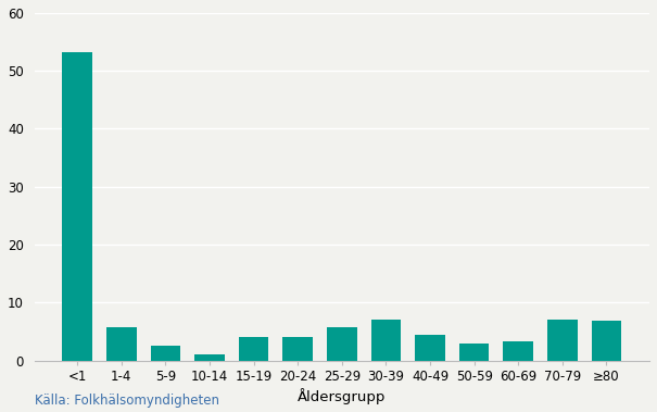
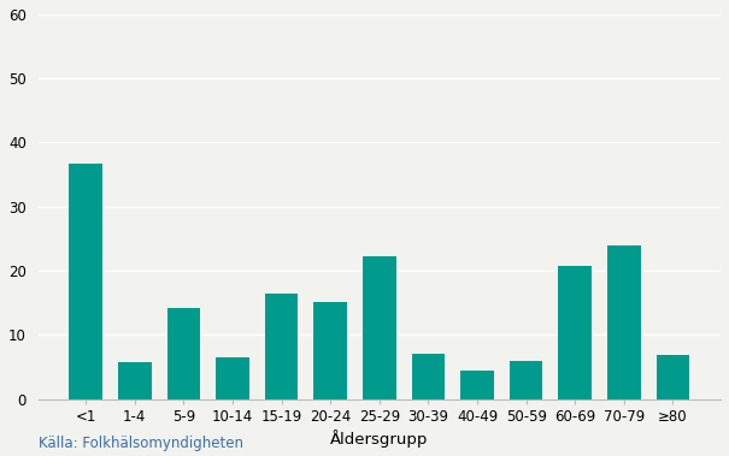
<1: 53.2 -> 36.8
5-9: 2.5 -> 14.2
10-14: 1.0 -> 6.4
15-19: 4.0 -> 16.4
20-24: 4.0 -> 15.2
25-29: 5.8 -> 22.2
50-59: 3.0 -> 6.0
60-69: 3.3 -> 20.8
70-79: 7.0 -> 24.0
